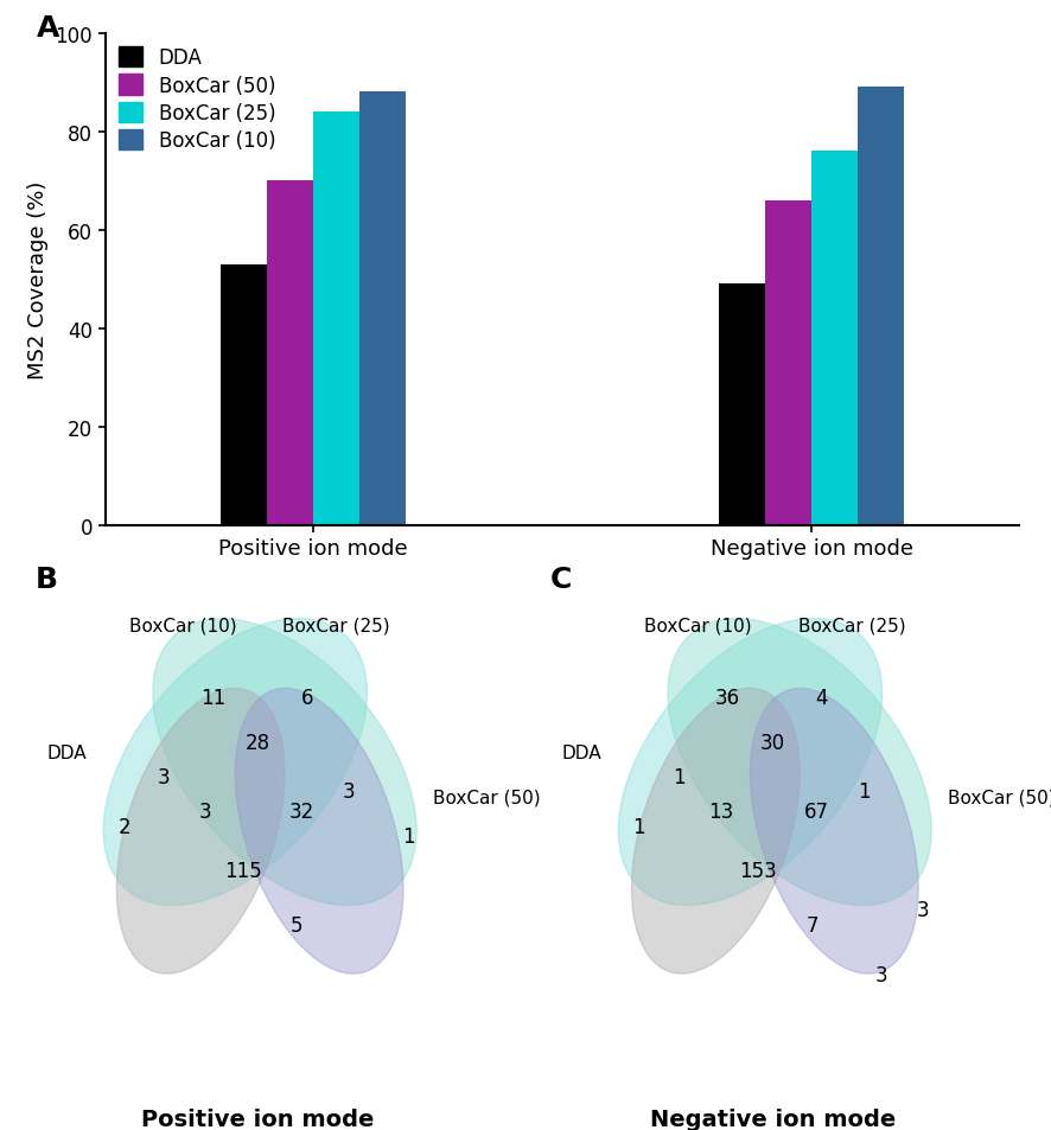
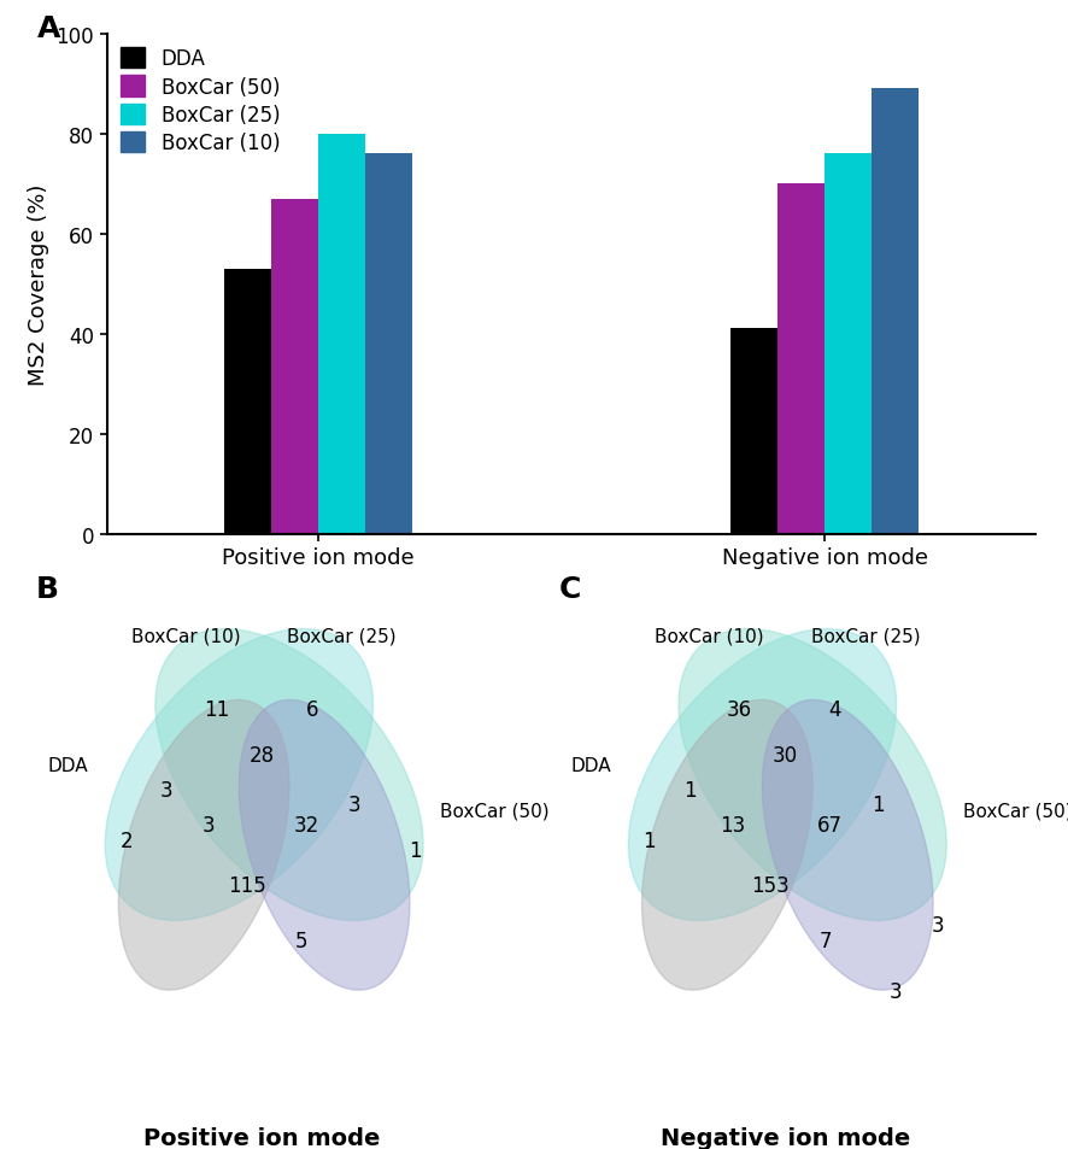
BoxCar (50)/Positive ion mode: 70 -> 67
BoxCar (25)/Positive ion mode: 84 -> 80
BoxCar (10)/Positive ion mode: 88 -> 76
DDA/Negative ion mode: 49 -> 41
BoxCar (50)/Negative ion mode: 66 -> 70
